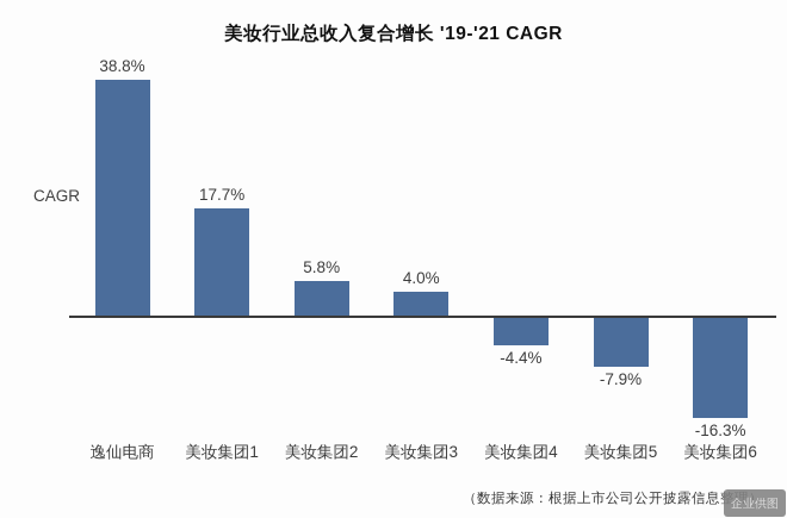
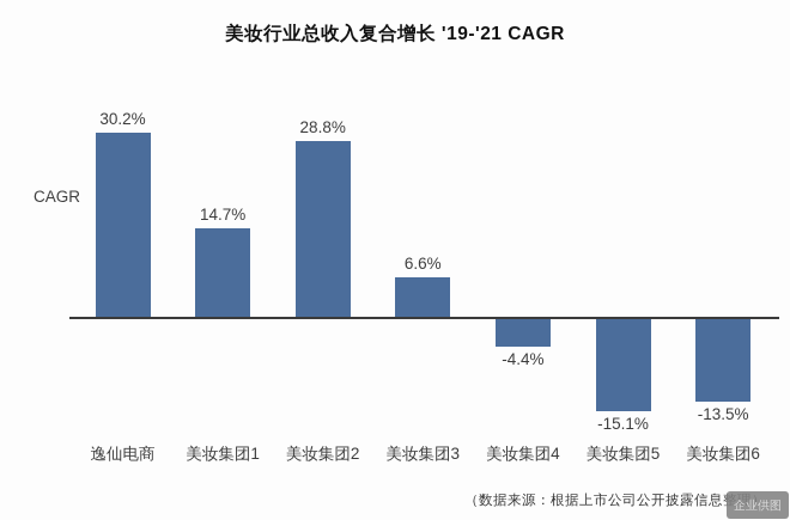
逸仙电商: 38.8% -> 30.2%
美妆集团1: 17.7% -> 14.7%
美妆集团2: 5.8% -> 28.8%
美妆集团3: 4.0% -> 6.6%
美妆集团5: -7.9% -> -15.1%
美妆集团6: -16.3% -> -13.5%
